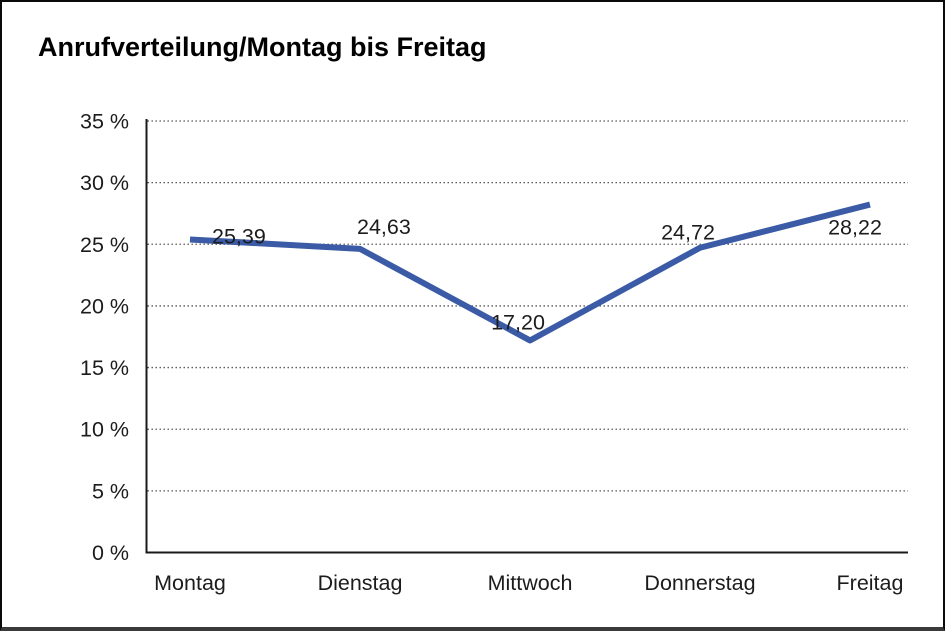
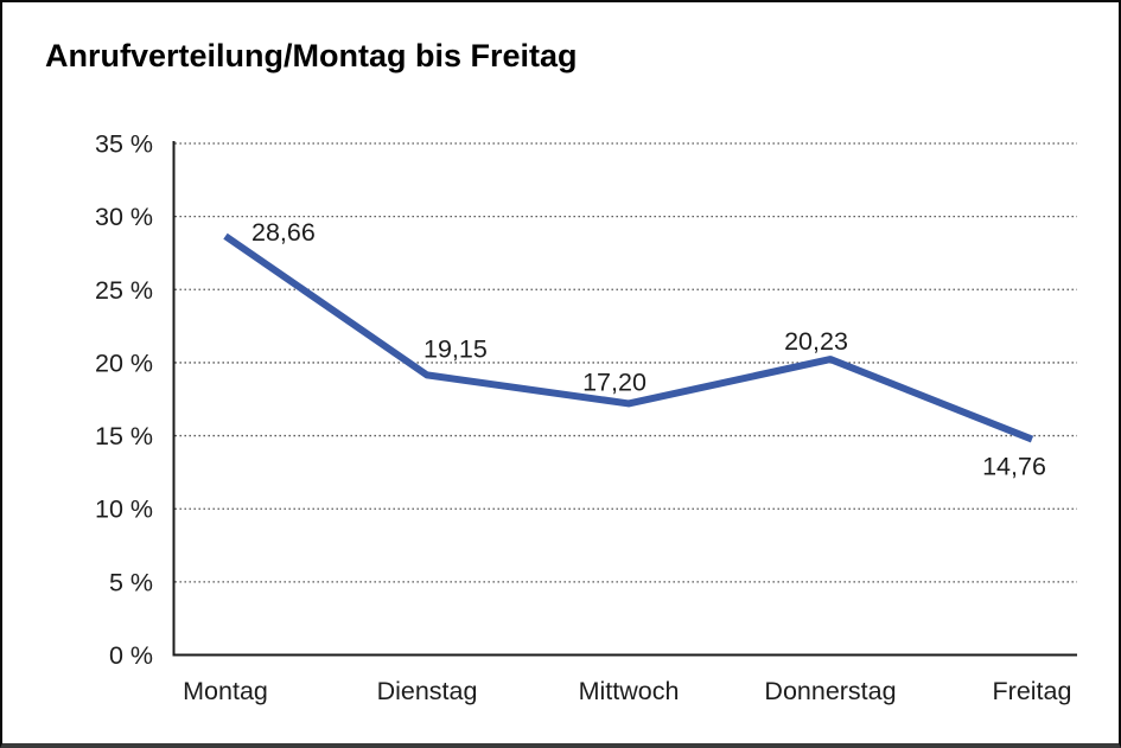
Montag: 25,39 -> 28,66
Dienstag: 24,63 -> 19,15
Donnerstag: 24,72 -> 20,23
Freitag: 28,22 -> 14,76
